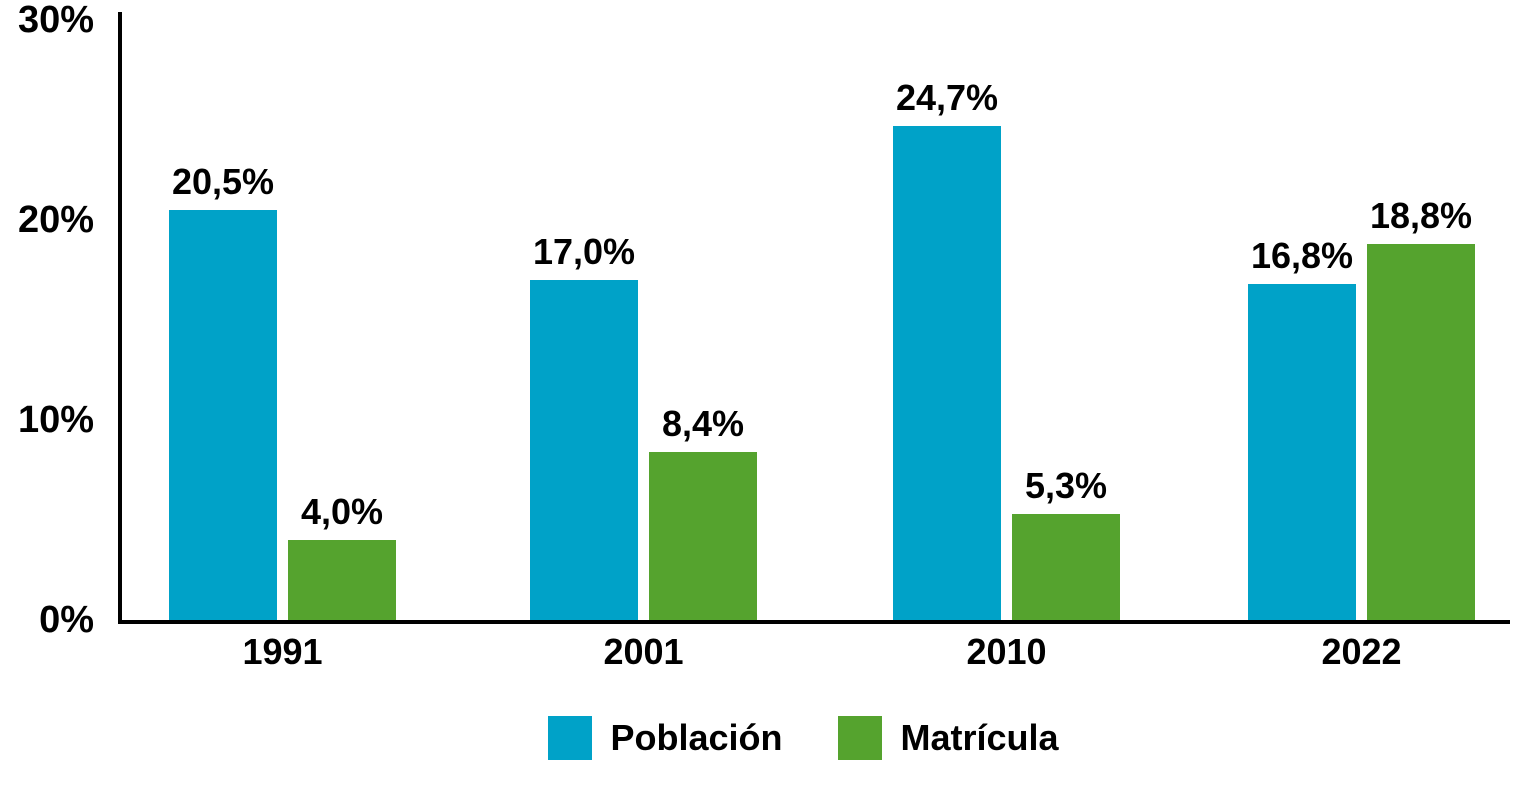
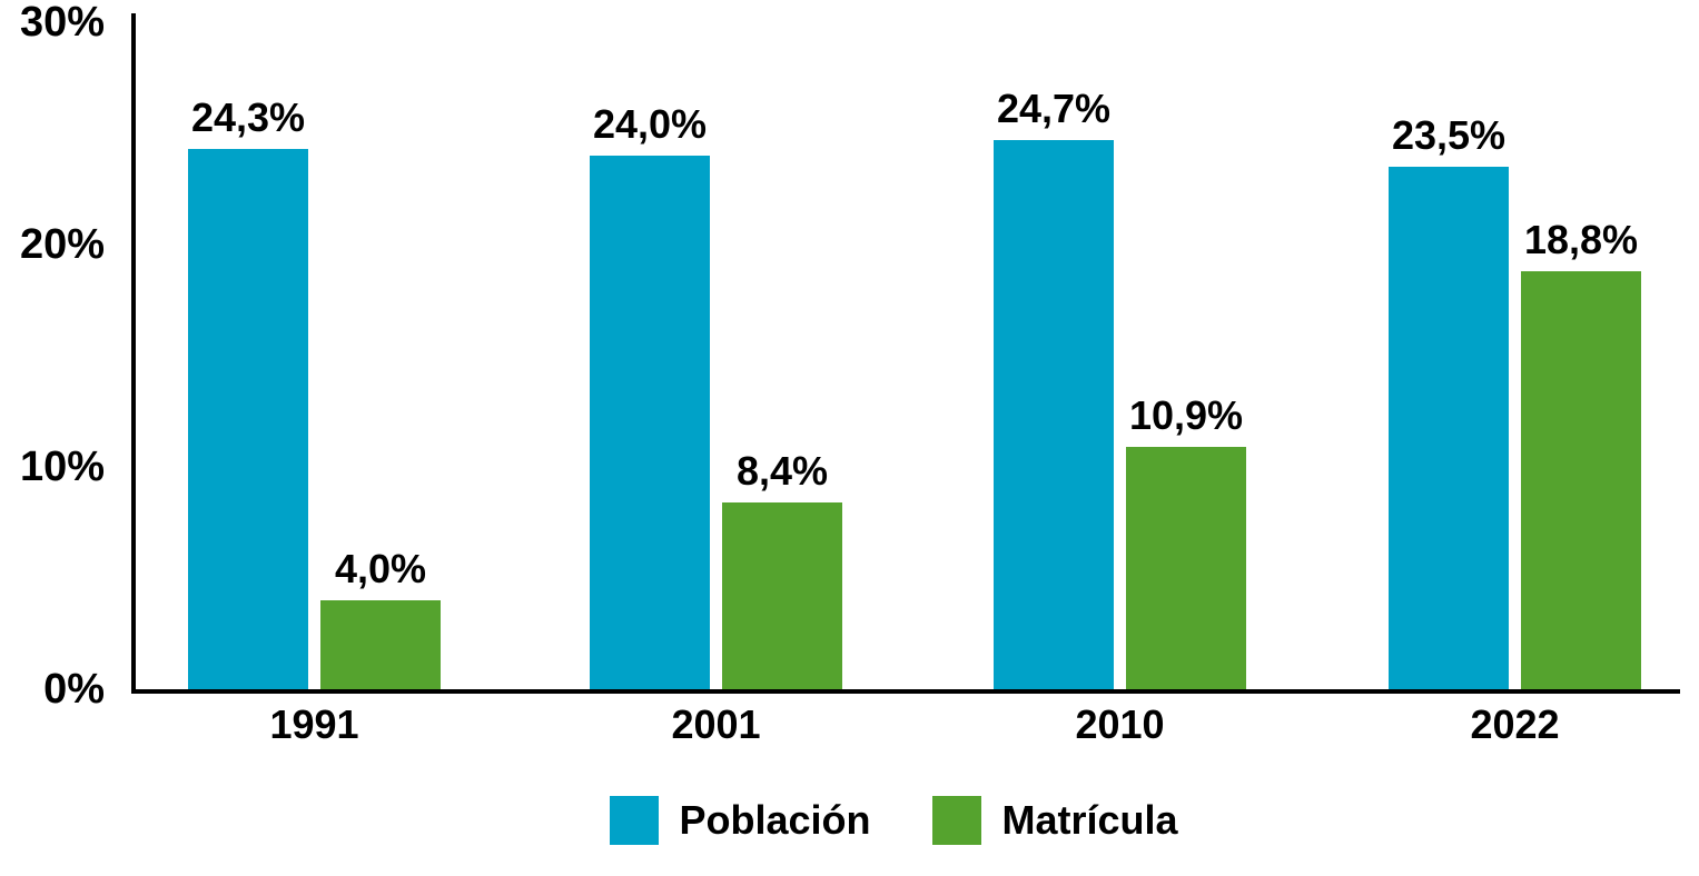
Población/1991: 20,5% -> 24,3%
Población/2001: 17,0% -> 24,0%
Matrícula/2010: 5,3% -> 10,9%
Población/2022: 16,8% -> 23,5%
